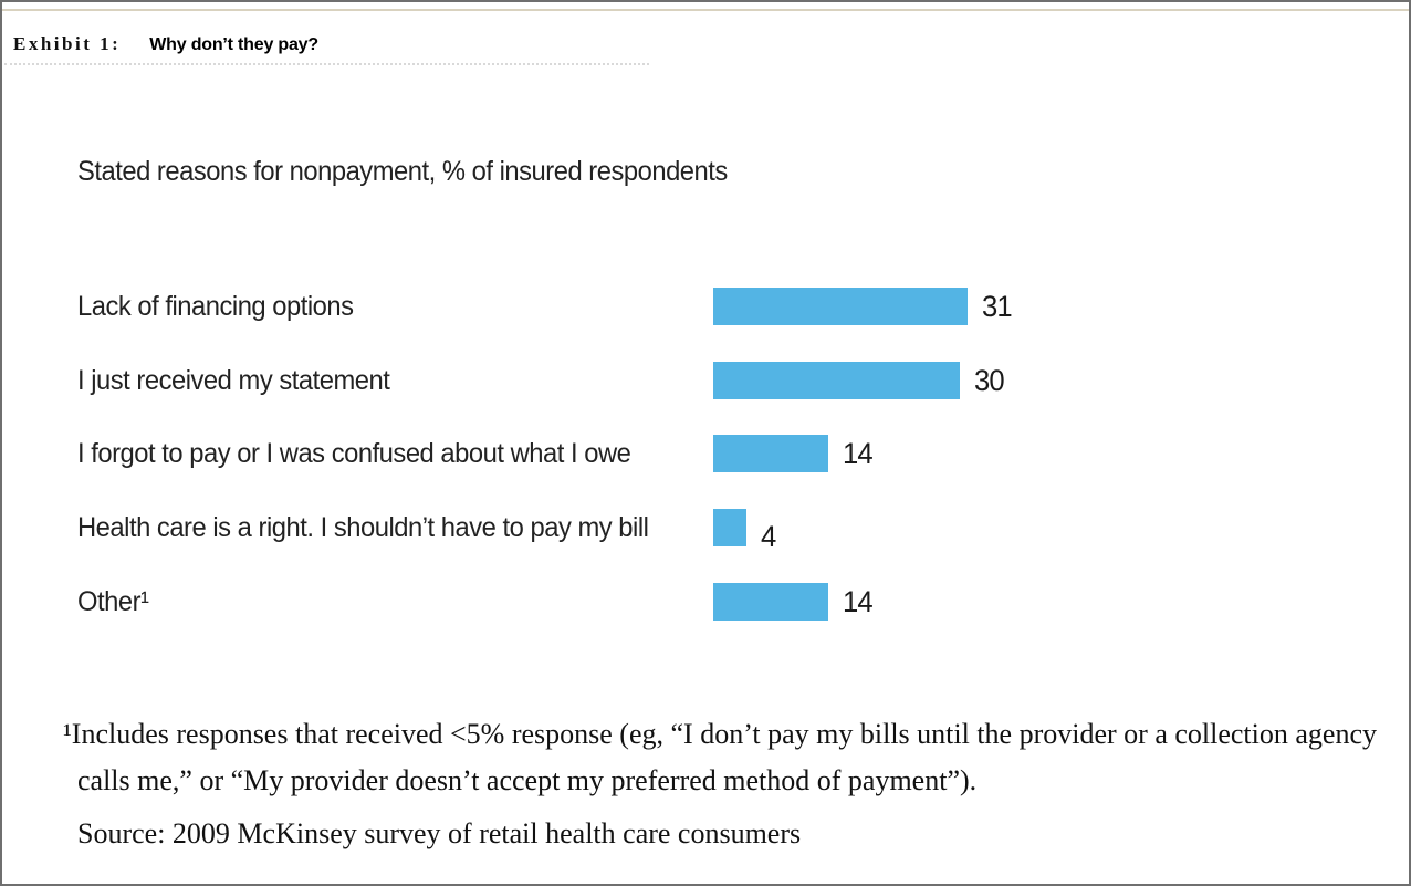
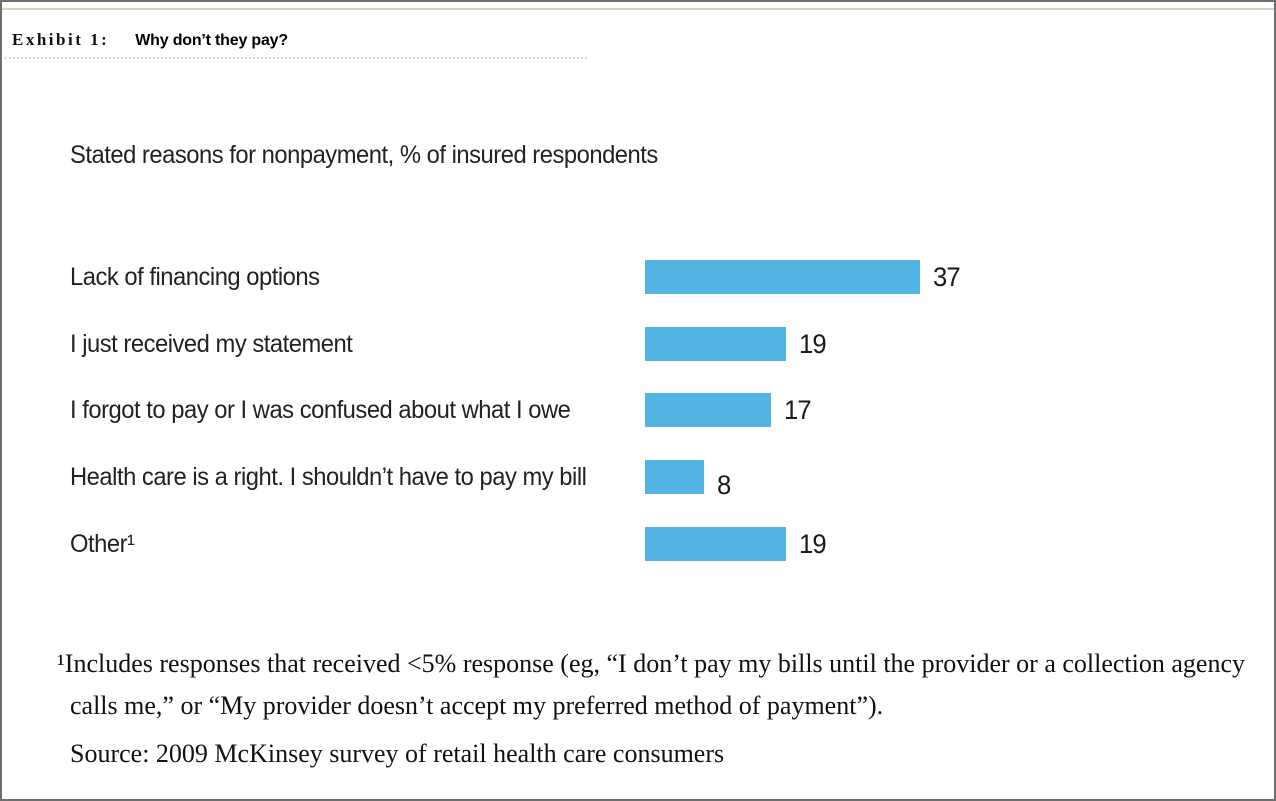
Lack of financing options: 31 -> 37
I just received my statement: 30 -> 19
I forgot to pay or I was confused about what I owe: 14 -> 17
Health care is a right. I shouldn’t have to pay my bill: 4 -> 8
Other¹: 14 -> 19
